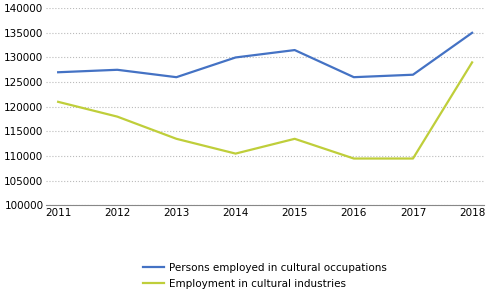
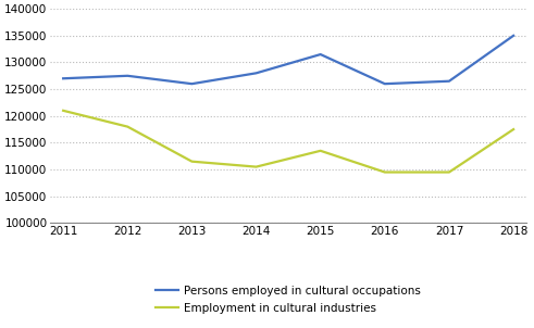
Employment in cultural industries/2013: 113500 -> 111500
Persons employed in cultural occupations/2014: 130000 -> 128000
Employment in cultural industries/2018: 129000 -> 117500
